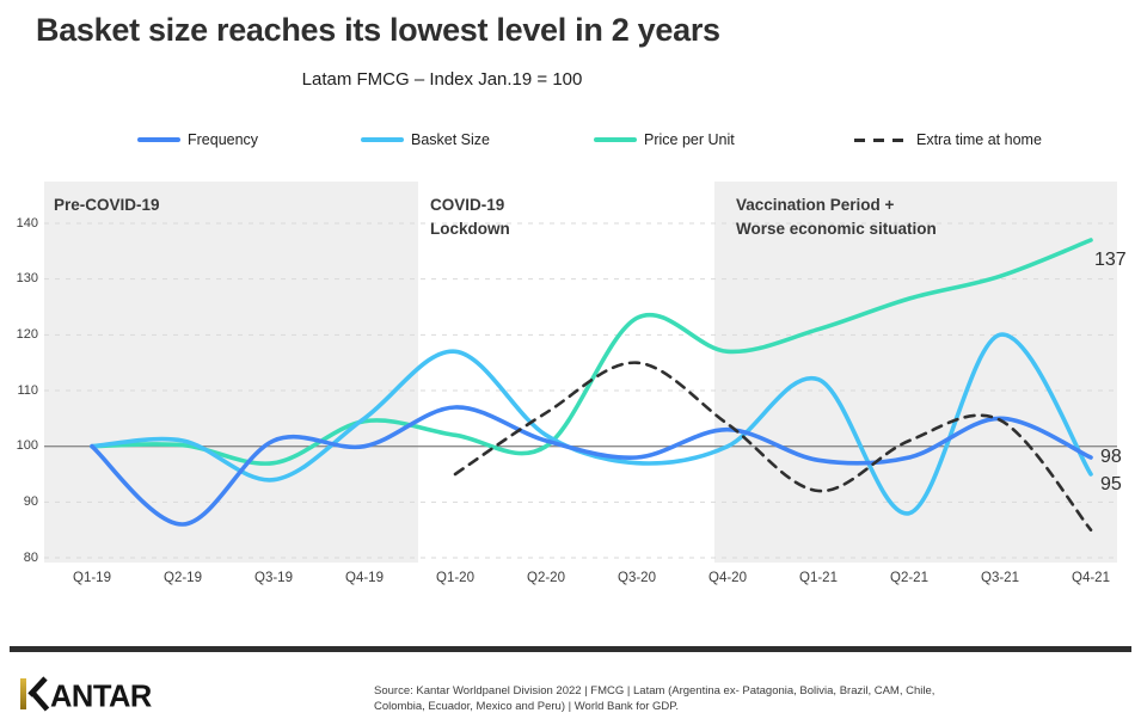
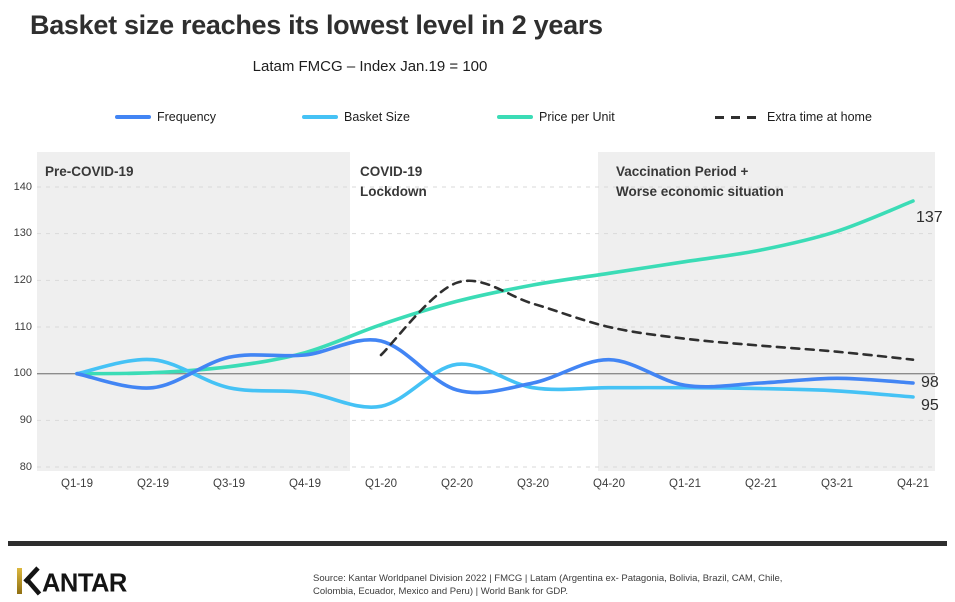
Frequency/Q2-19: 86 -> 97
Basket Size/Q2-19: 101 -> 103
Frequency/Q3-19: 101 -> 104
Basket Size/Q3-19: 94 -> 97
Price per Unit/Q3-19: 97 -> 102
Frequency/Q4-19: 100 -> 104
Basket Size/Q4-19: 105 -> 96
Basket Size/Q1-20: 117 -> 93
Price per Unit/Q1-20: 102 -> 110
Extra time at home/Q1-20: 95 -> 104
Frequency/Q2-20: 101 -> 96
Price per Unit/Q2-20: 100 -> 116
Extra time at home/Q2-20: 106 -> 120
Price per Unit/Q3-20: 123 -> 119
Basket Size/Q4-20: 100 -> 97
Price per Unit/Q4-20: 117 -> 122
Extra time at home/Q4-20: 104 -> 110
Basket Size/Q1-21: 112 -> 97
Price per Unit/Q1-21: 121 -> 124
Extra time at home/Q1-21: 92 -> 108
Basket Size/Q2-21: 88 -> 97
Extra time at home/Q2-21: 101 -> 106
Frequency/Q3-21: 105 -> 99
Basket Size/Q3-21: 120 -> 96
Extra time at home/Q4-21: 85 -> 103
